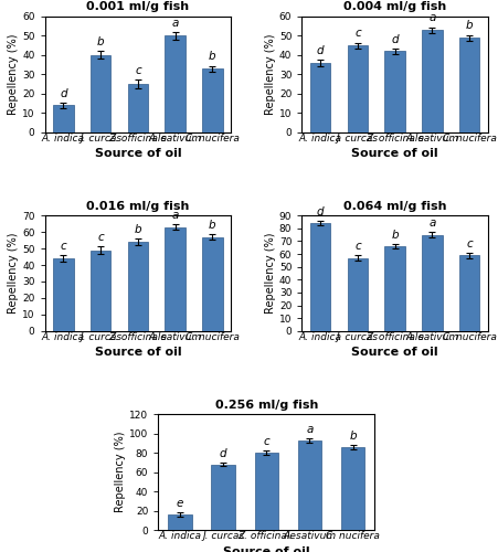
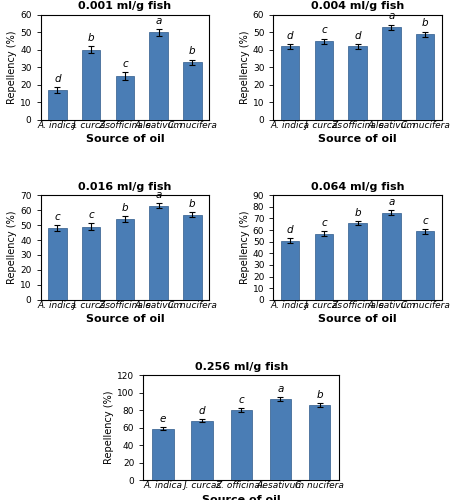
0.001 ml/g fish/A. indica: 14 -> 17
0.004 ml/g fish/A. indica: 36 -> 42
0.016 ml/g fish/A. indica: 44 -> 48
0.064 ml/g fish/A. indica: 84 -> 51
0.256 ml/g fish/A. indica: 16 -> 59
